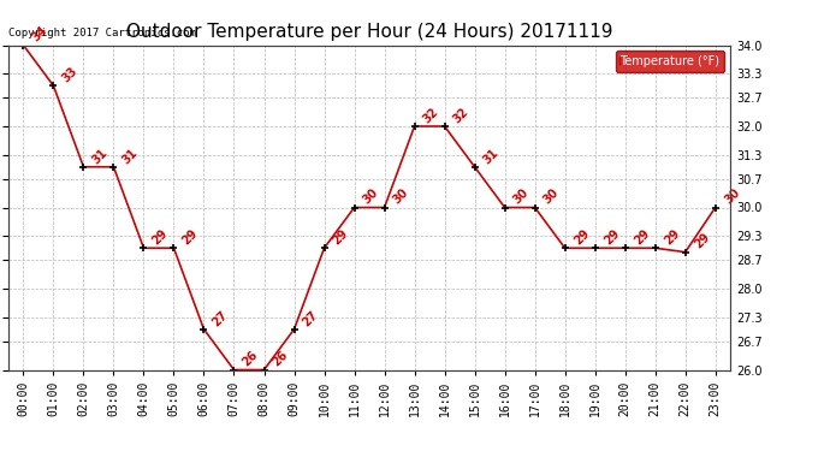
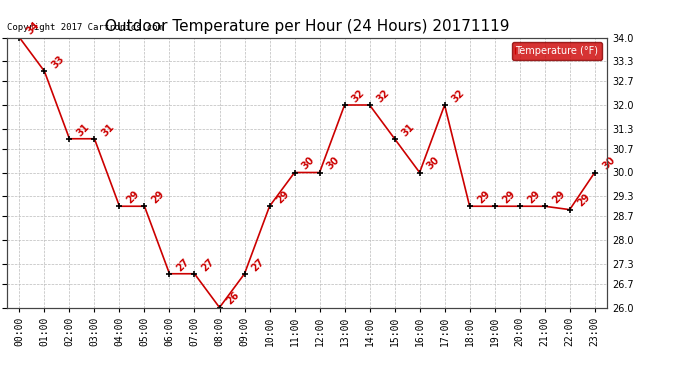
07:00: 26 -> 27
17:00: 30 -> 32
